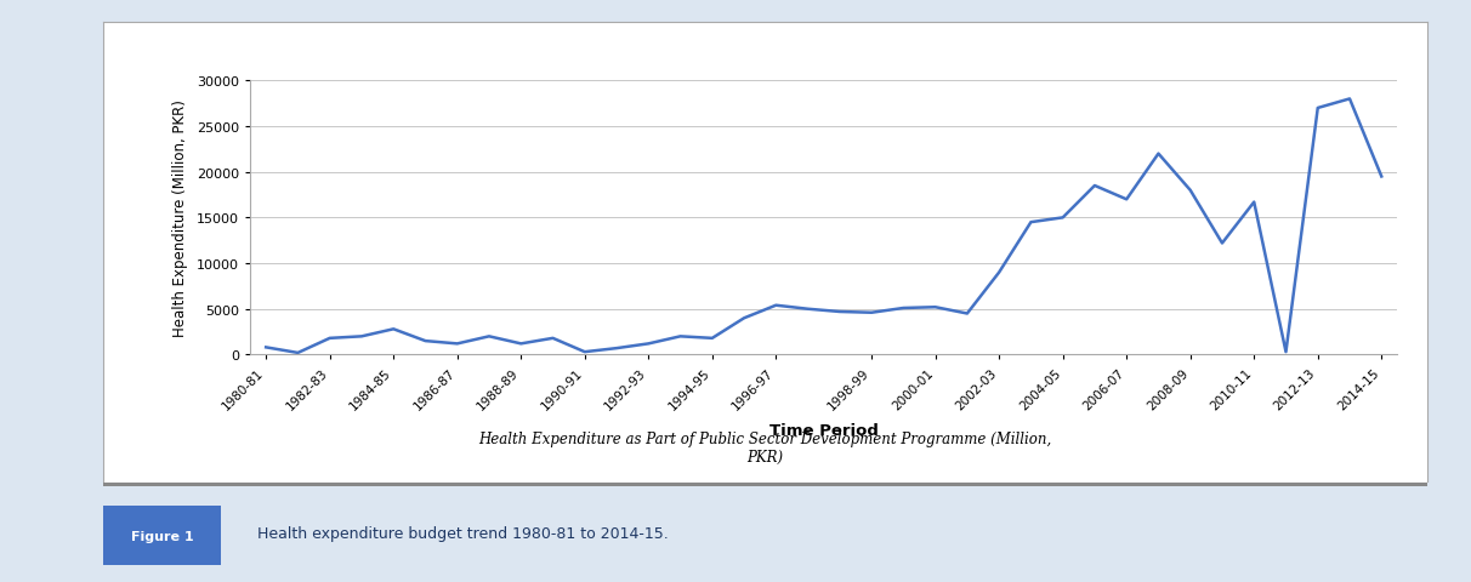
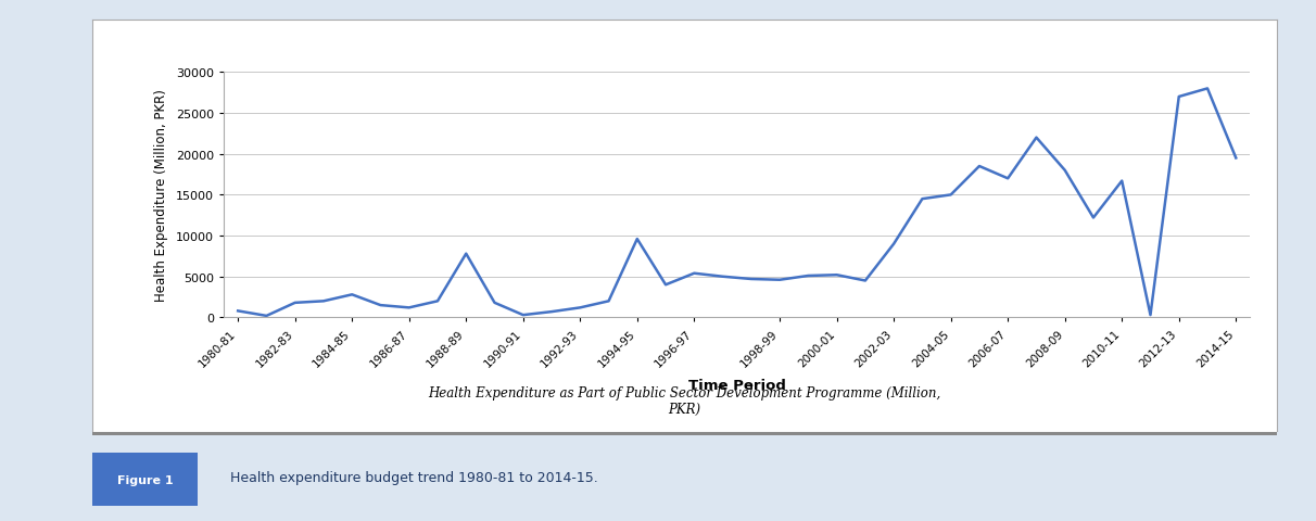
1988-89: 1200 -> 7800
1994-95: 1800 -> 9600
